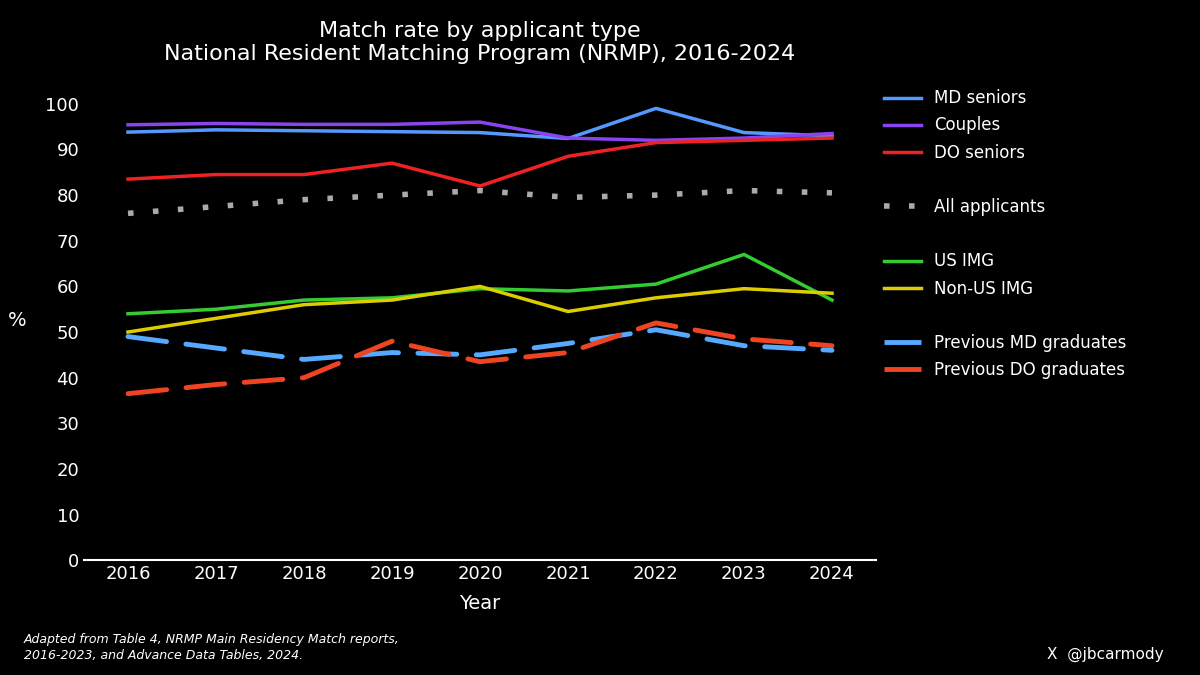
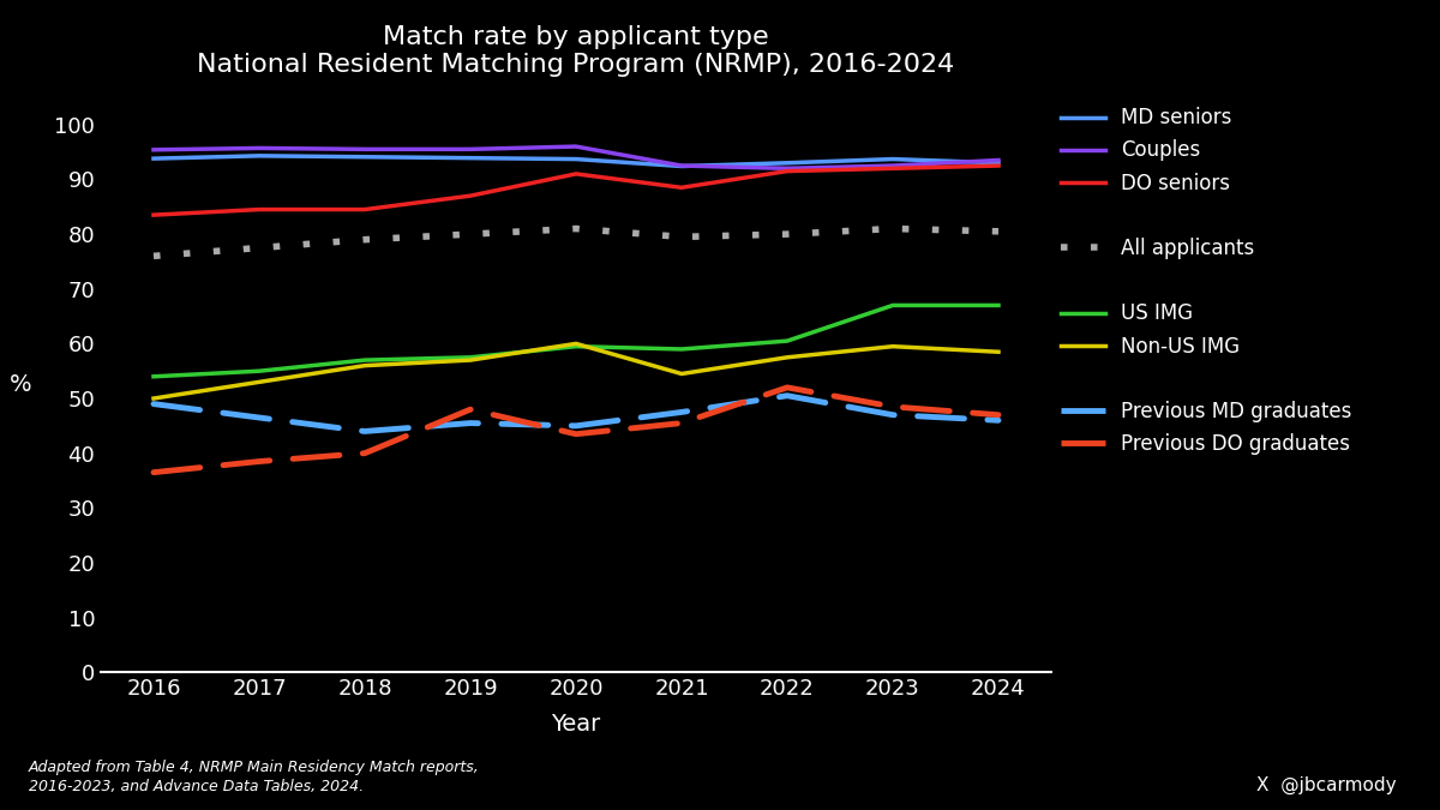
DO seniors/2020: 82.0 -> 91.0
MD seniors/2022: 99.0 -> 93.0
US IMG/2024: 57.0 -> 67.0
